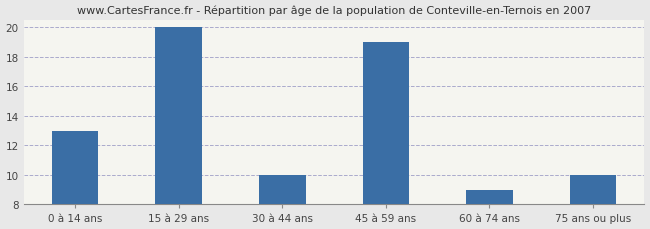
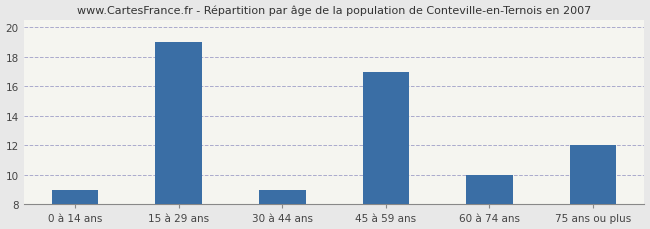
0 à 14 ans: 13 -> 9
15 à 29 ans: 20 -> 19
30 à 44 ans: 10 -> 9
45 à 59 ans: 19 -> 17
60 à 74 ans: 9 -> 10
75 ans ou plus: 10 -> 12
